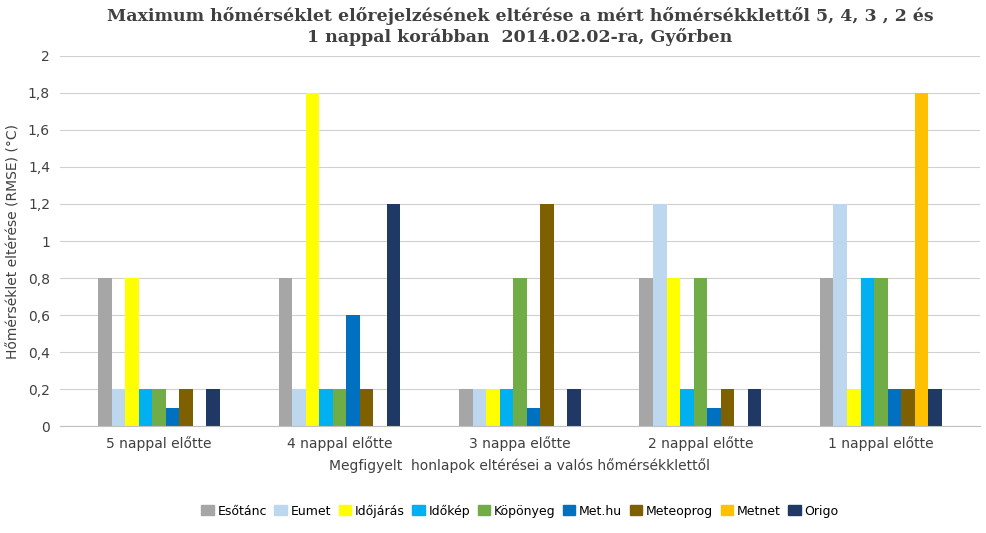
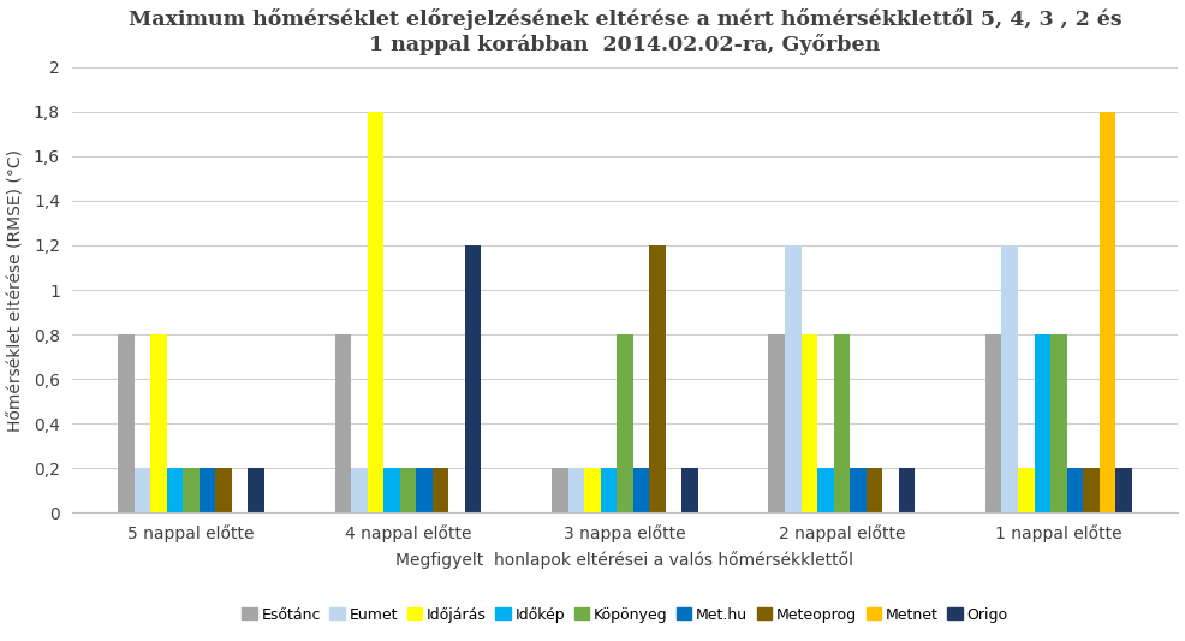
Met.hu/5 nappal előtte: 0,1 -> 0,2
Met.hu/4 nappal előtte: 0,6 -> 0,2
Met.hu/3 nappa előtte: 0,1 -> 0,2
Met.hu/2 nappal előtte: 0,1 -> 0,2
